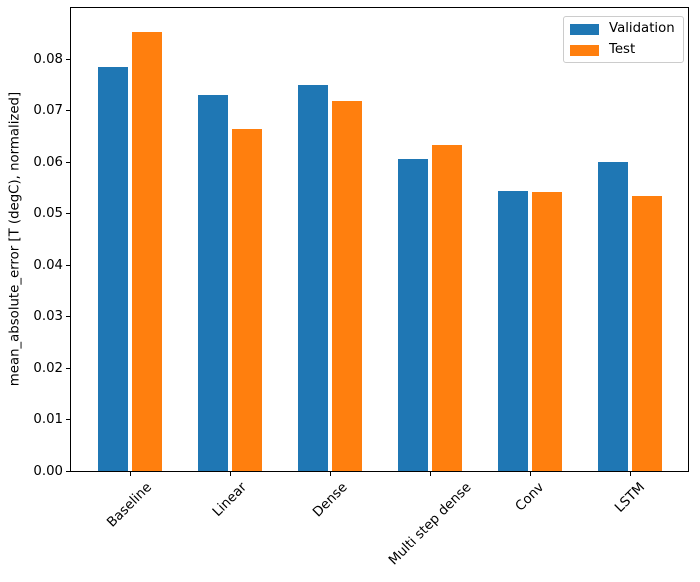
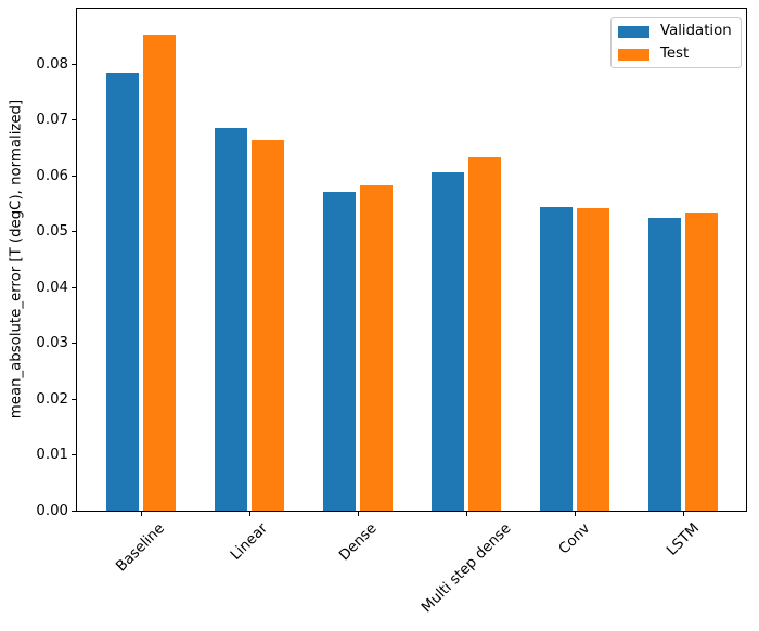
Validation/Linear: 0.073 -> 0.069
Validation/Dense: 0.075 -> 0.057
Test/Dense: 0.072 -> 0.058
Validation/LSTM: 0.060 -> 0.052
